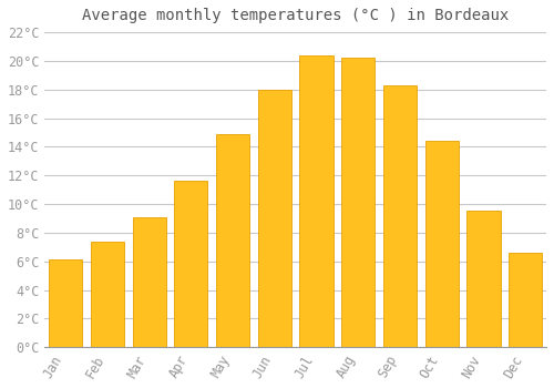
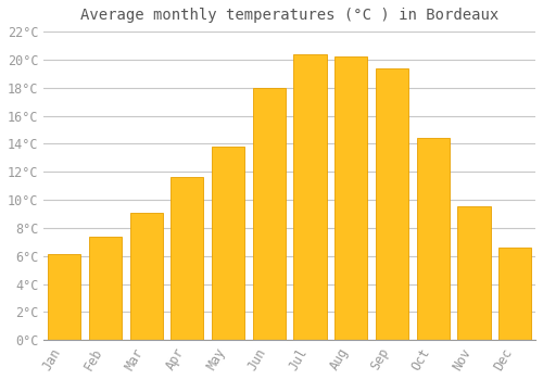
May: 14.9°C -> 13.8°C
Sep: 18.3°C -> 19.4°C
